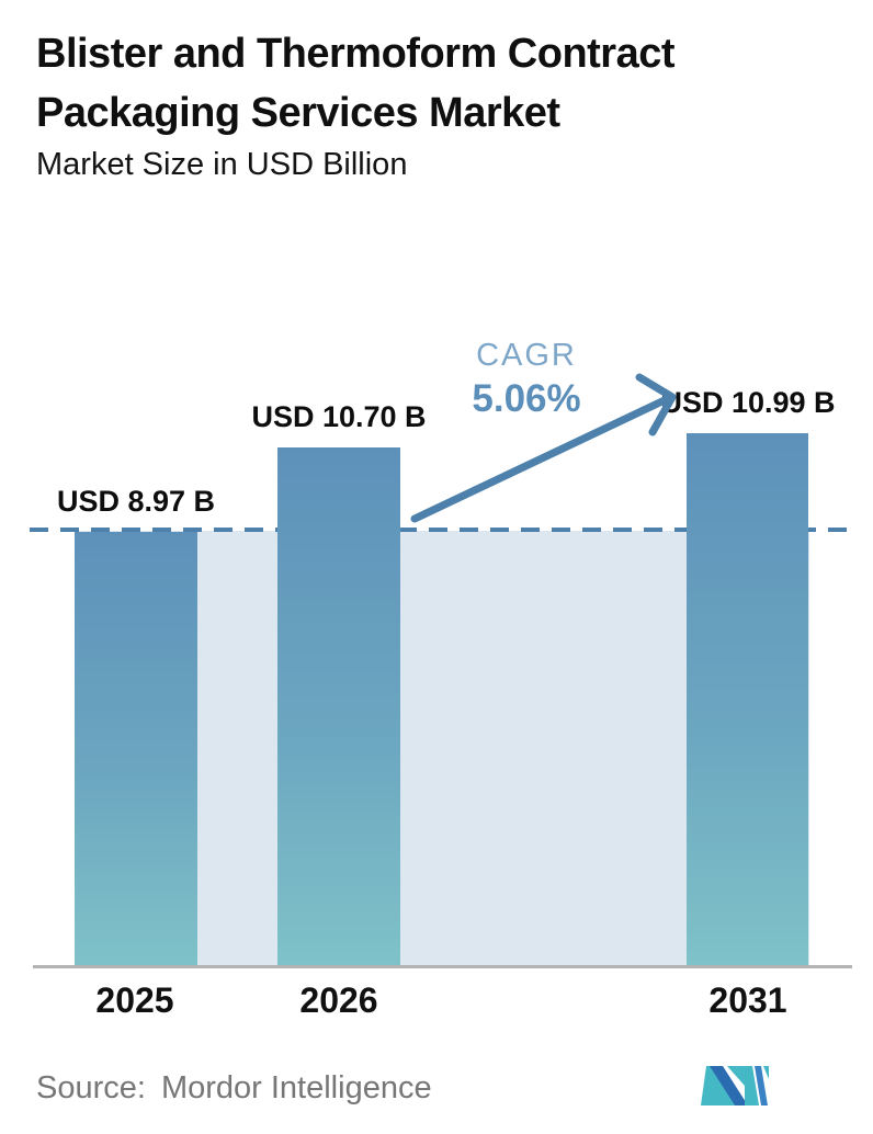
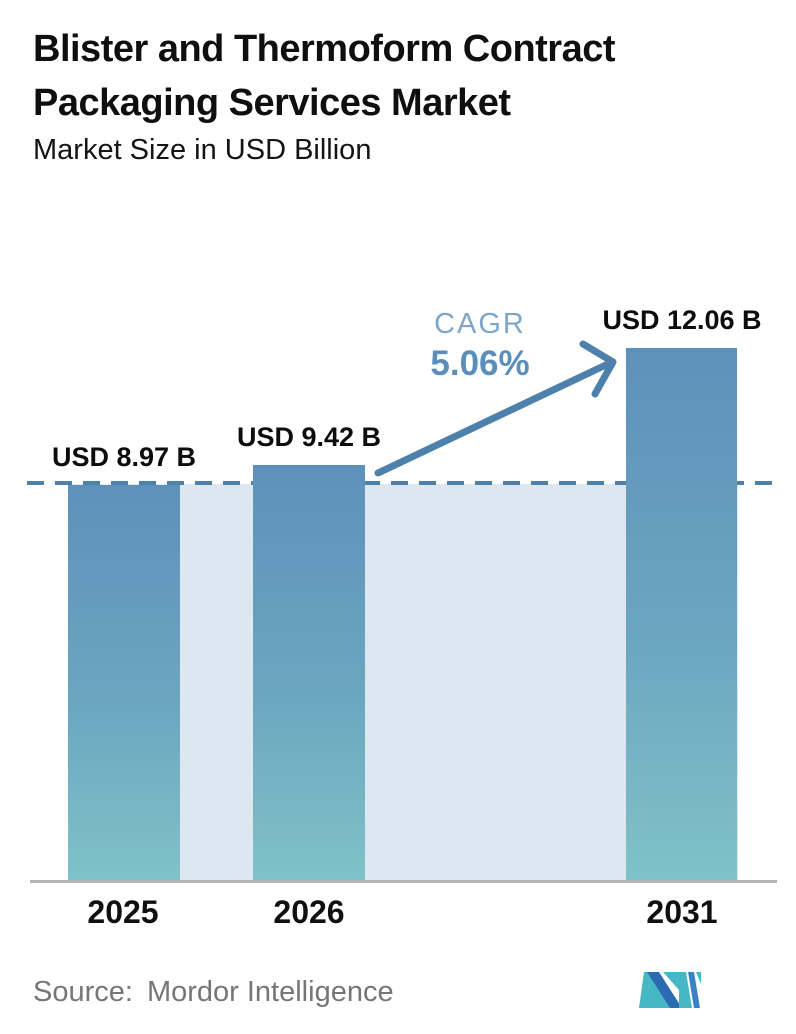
2026: 10.70 -> 9.42
2031: 10.99 -> 12.06
